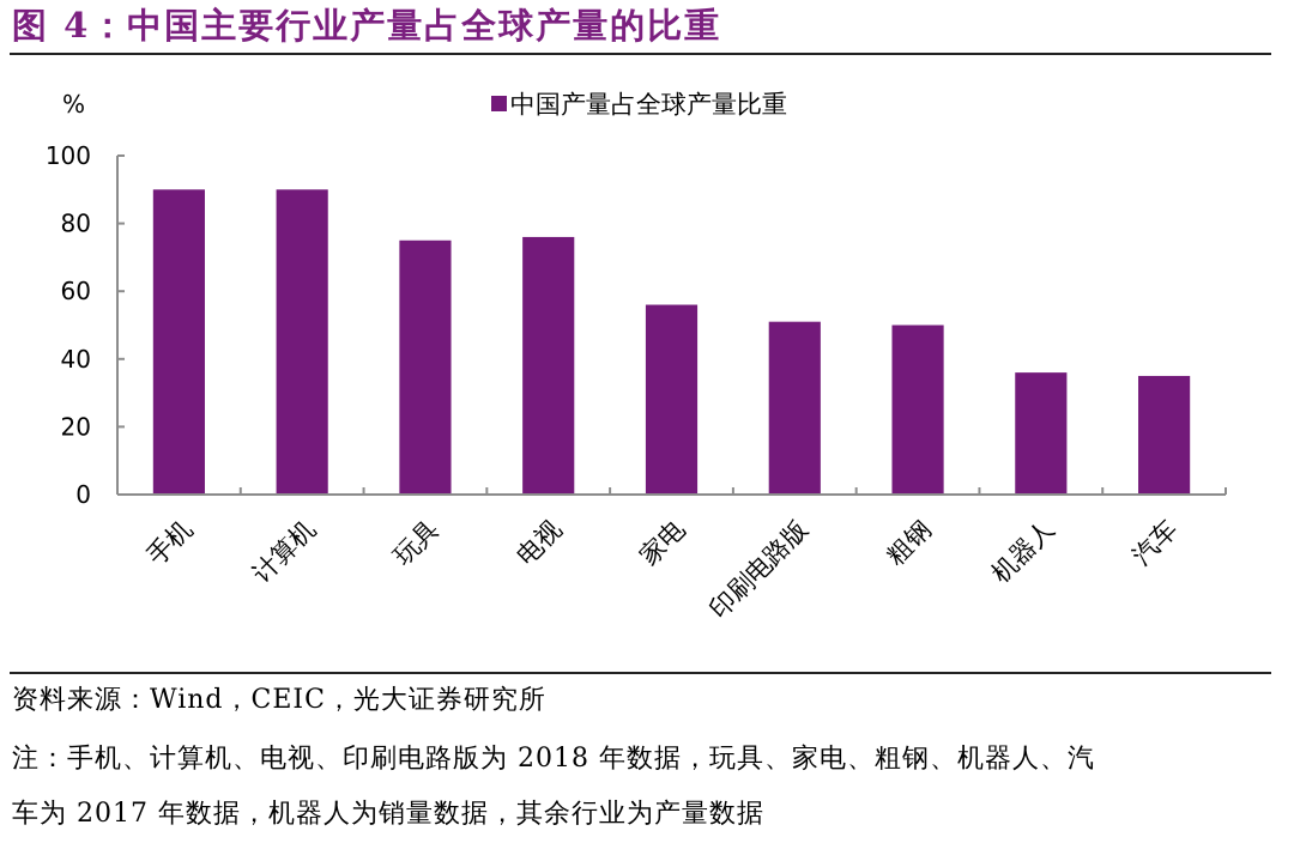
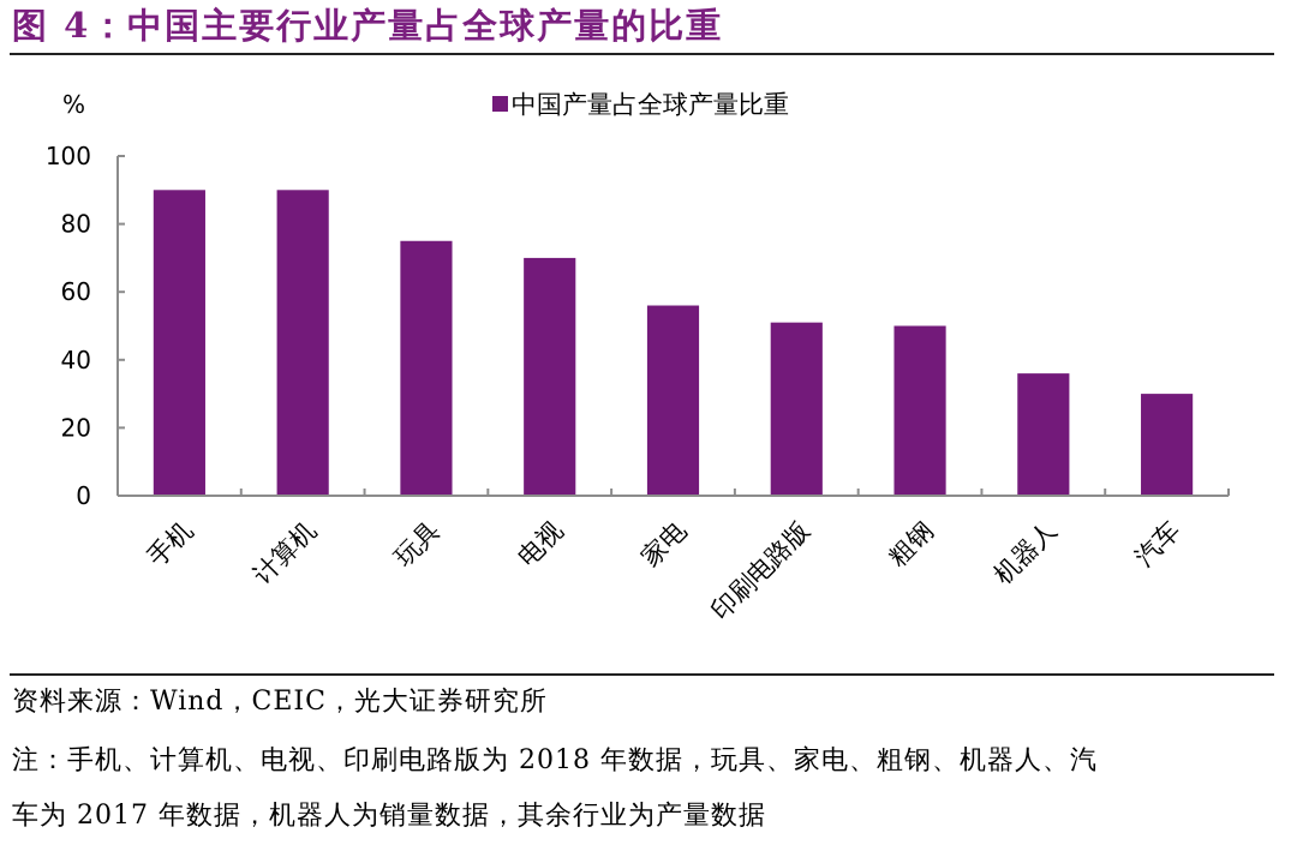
电视: 76 -> 70
汽车: 35 -> 30
